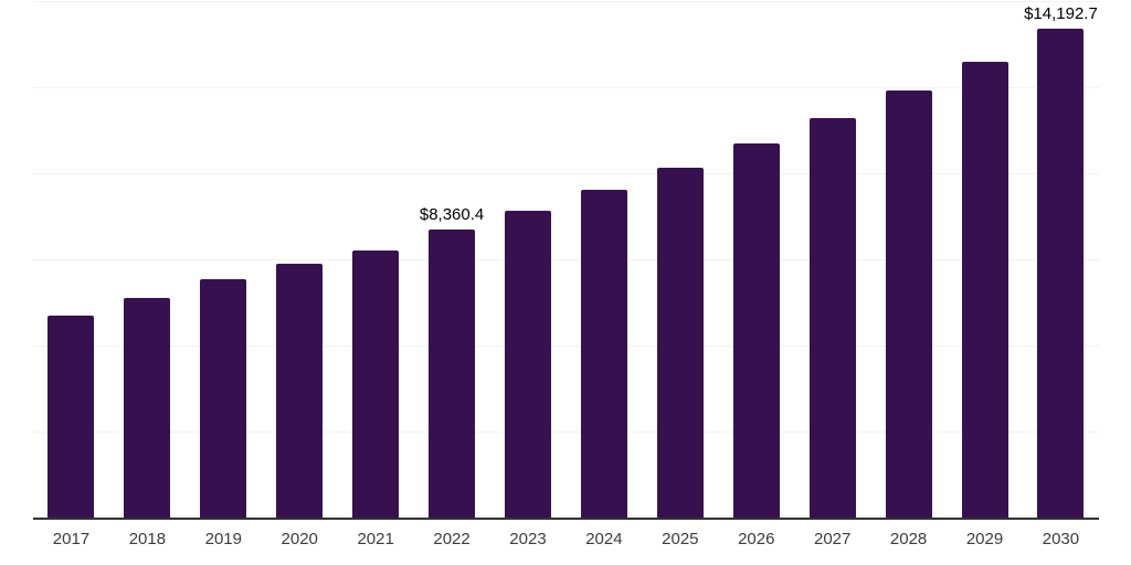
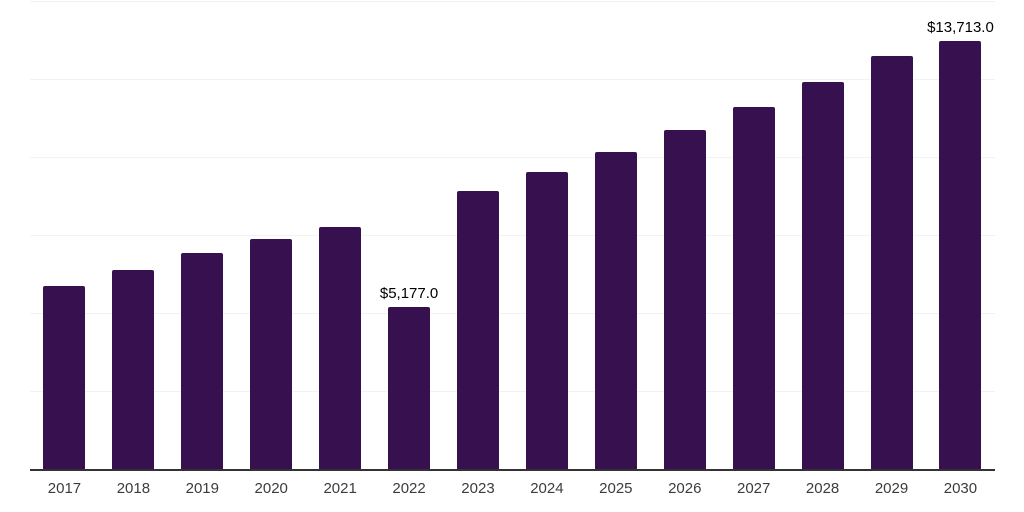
2022: $8,360.4 -> $5,177.0
2030: $14,192.7 -> $13,713.0
